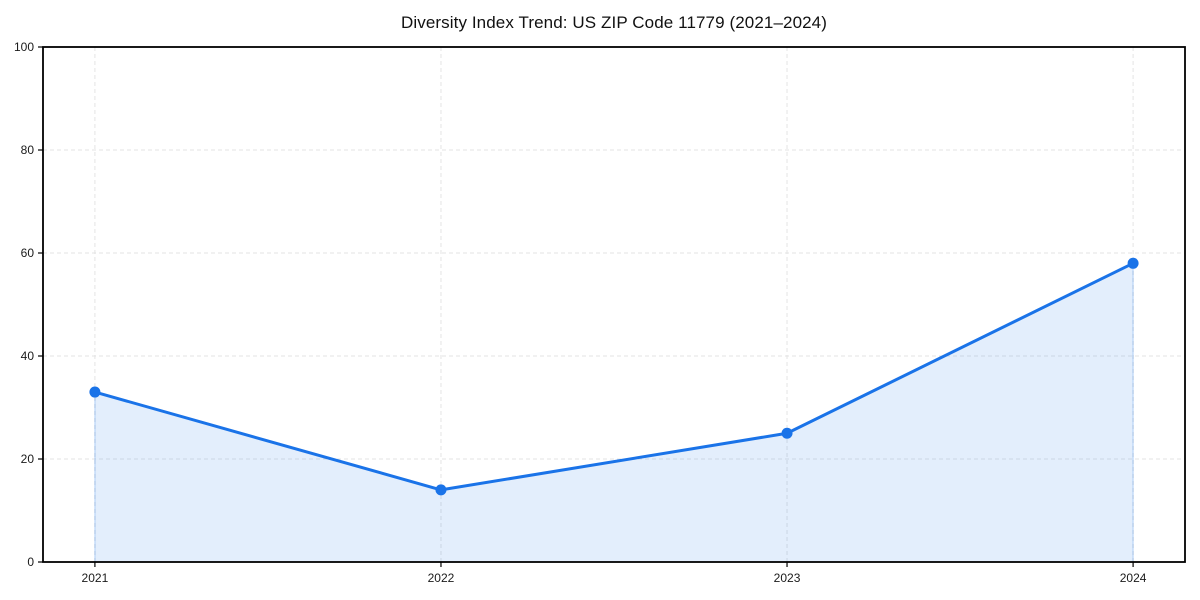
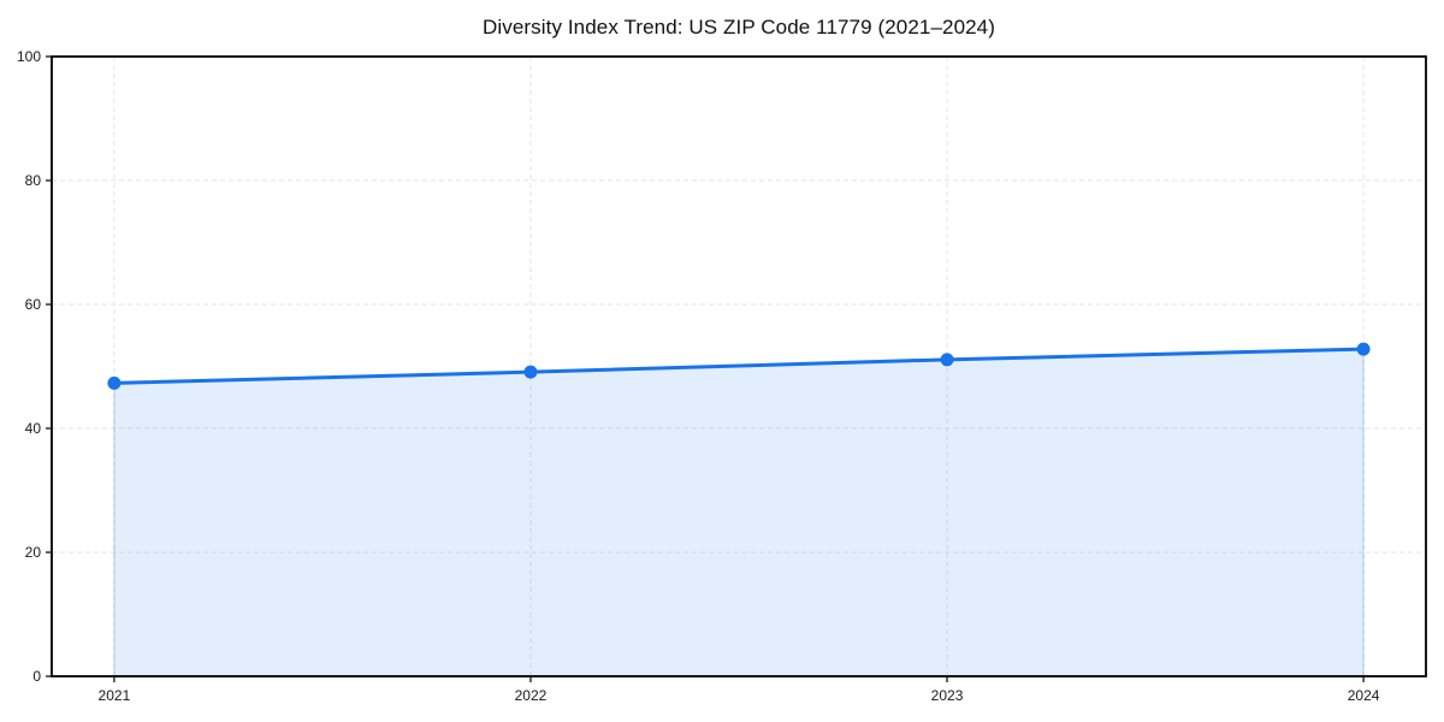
2021: 33 -> 47
2022: 14 -> 49
2023: 25 -> 51
2024: 58 -> 53
